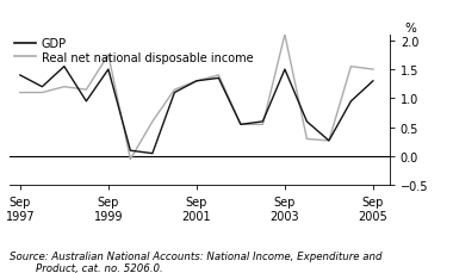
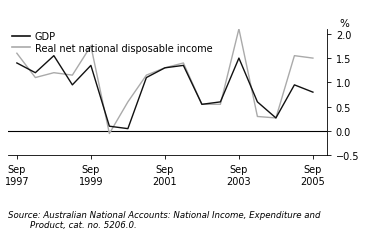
Real net national disposable income/Sep 1997: 1.10 -> 1.60
GDP/Sep 1999: 1.50 -> 1.35
GDP/Sep 2005: 1.30 -> 0.80
